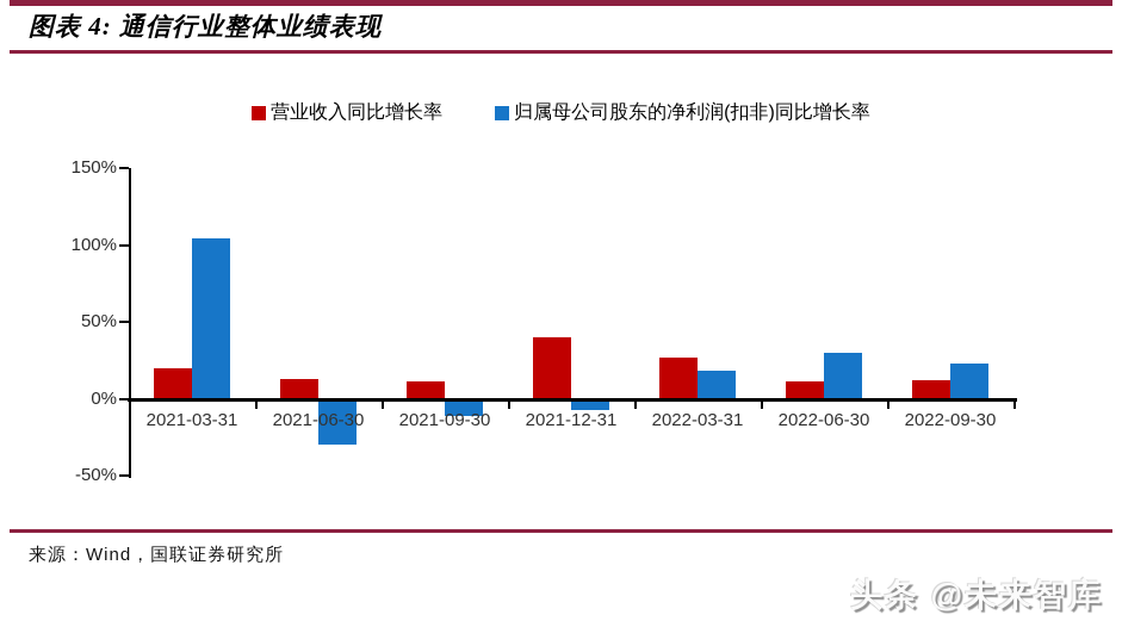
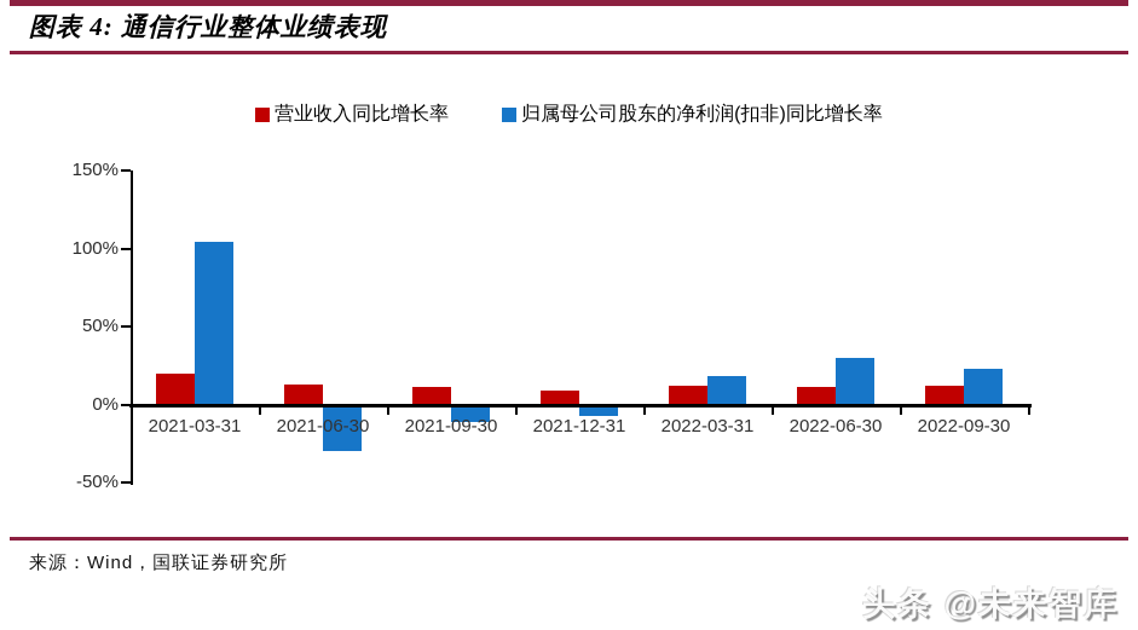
营业收入同比增长率/2021-12-31: 40% -> 9%
营业收入同比增长率/2022-03-31: 27% -> 12%
